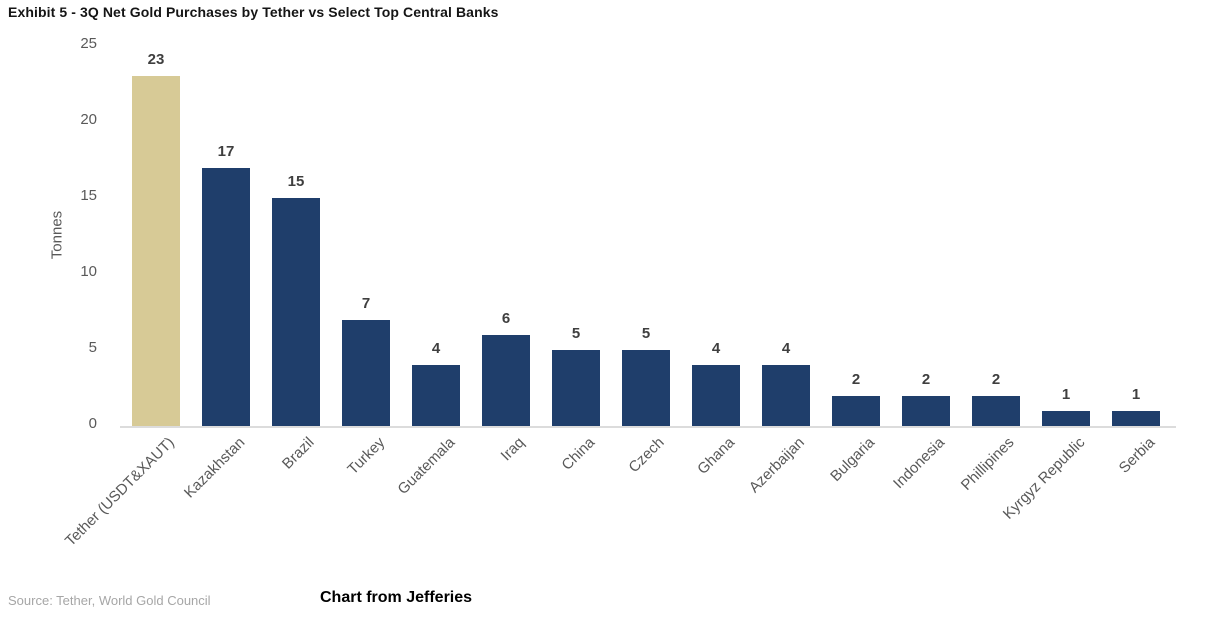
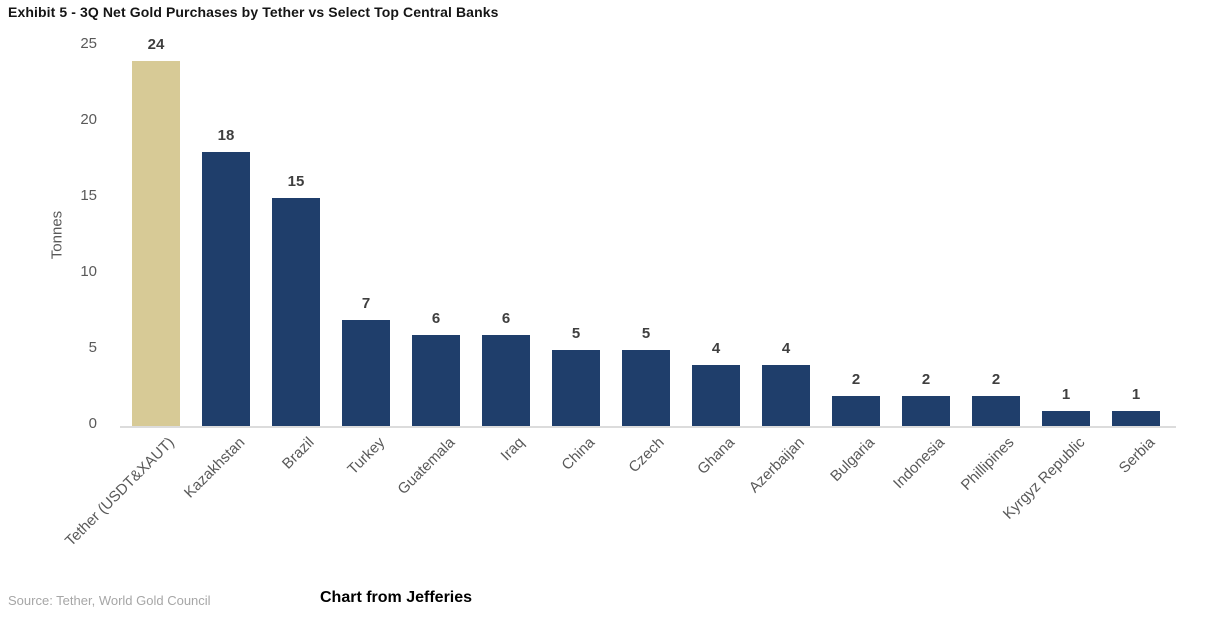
Tether (USDT&XAUT): 23 -> 24
Kazakhstan: 17 -> 18
Guatemala: 4 -> 6
